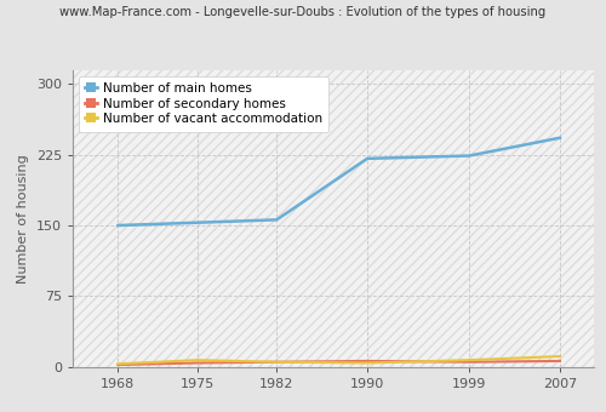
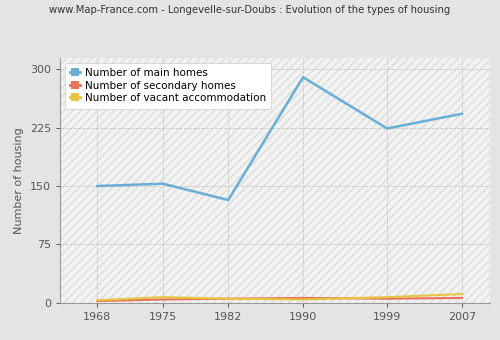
Number of main homes/1982: 156 -> 132
Number of main homes/1990: 221 -> 290
